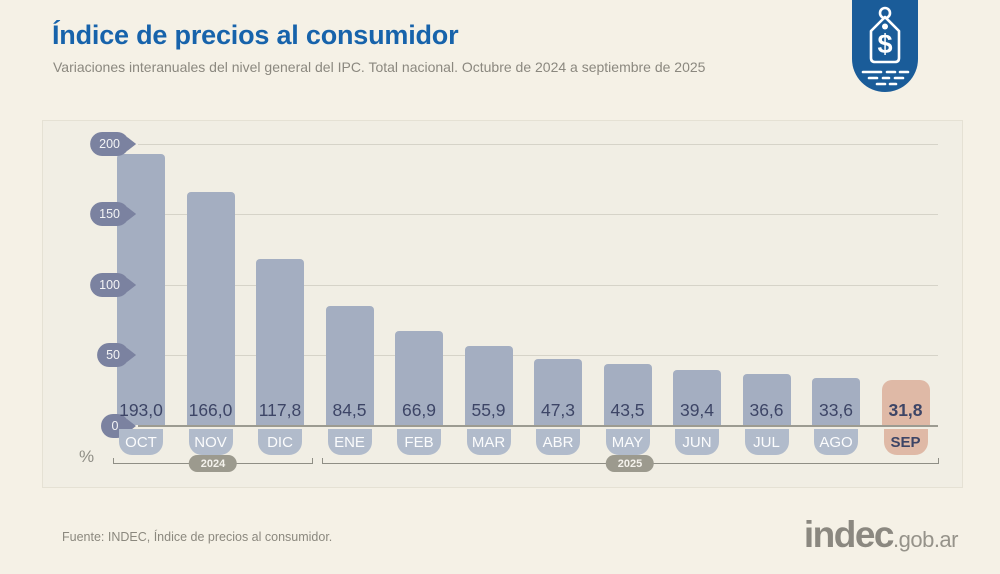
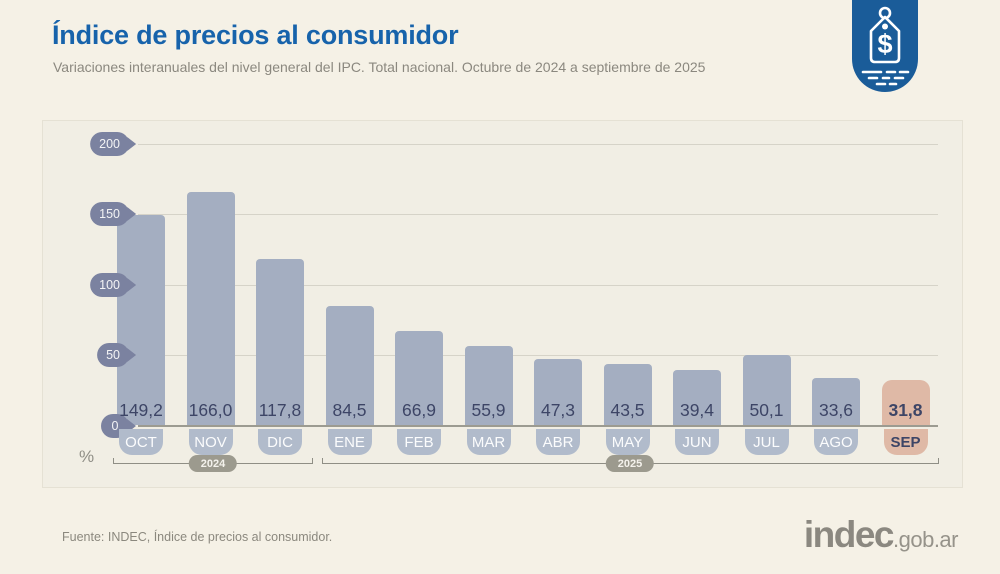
OCT: 193,0 -> 149,2
JUL: 36,6 -> 50,1
